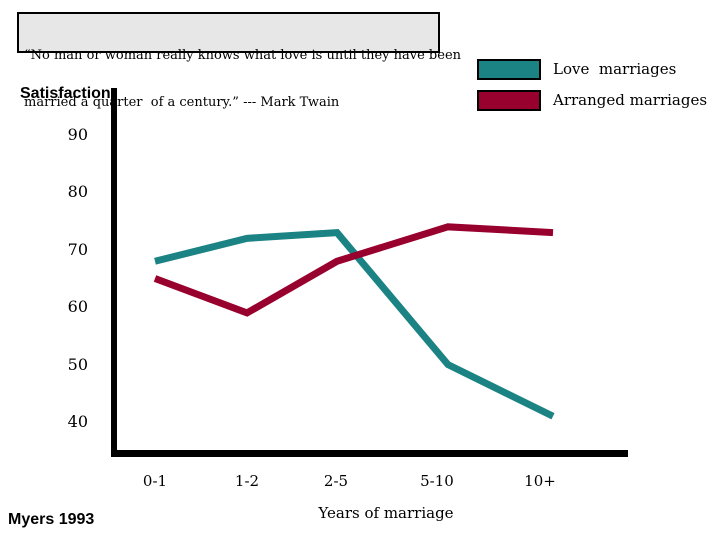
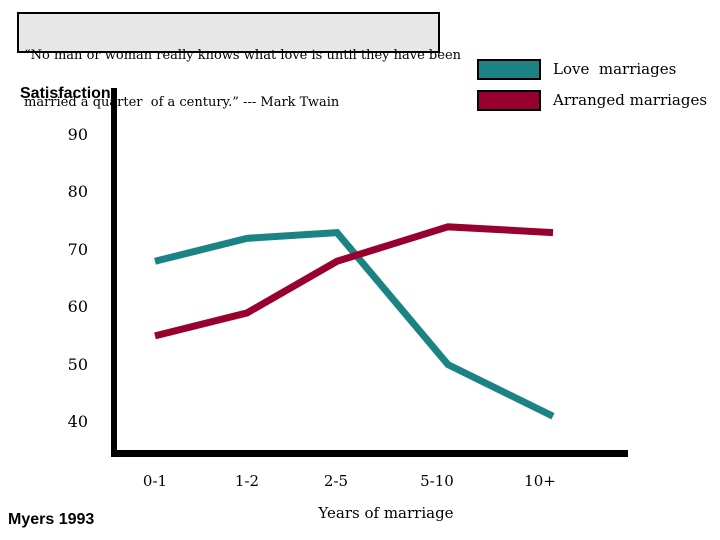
Arranged marriages/0-1: 65 -> 55
